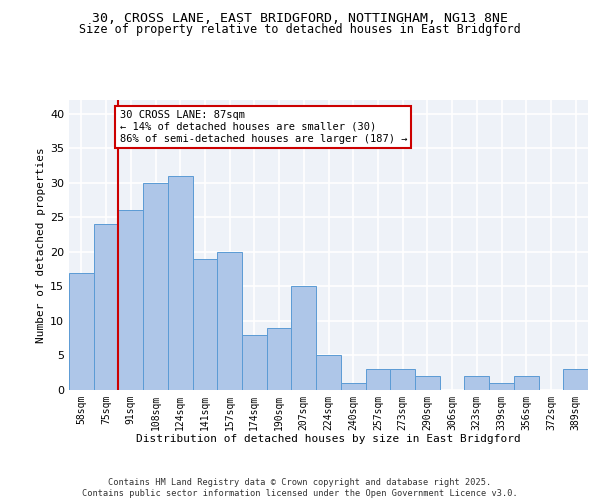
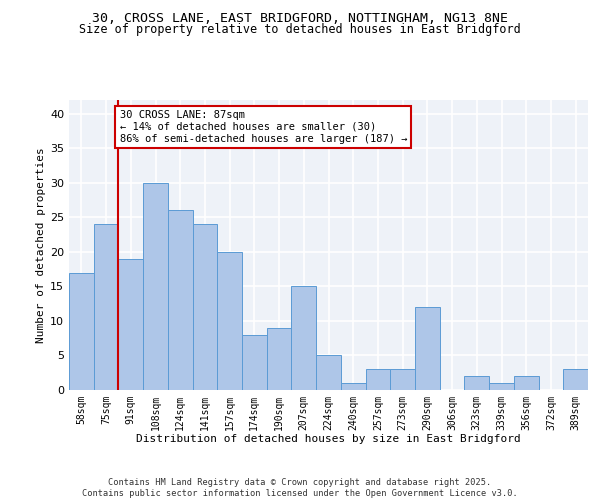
91sqm: 26 -> 19
124sqm: 31 -> 26
141sqm: 19 -> 24
290sqm: 2 -> 12
